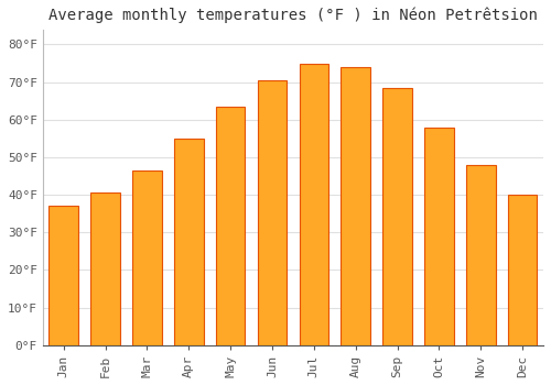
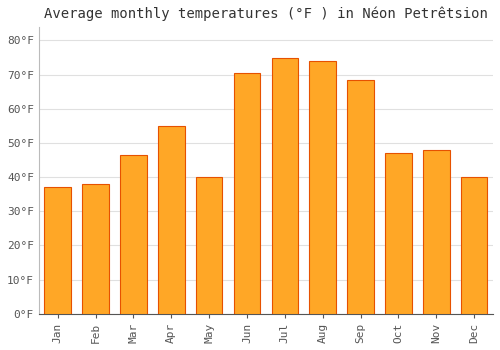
Feb: 40.5°F -> 38.0°F
May: 63.5°F -> 40.0°F
Oct: 58.0°F -> 47.0°F
